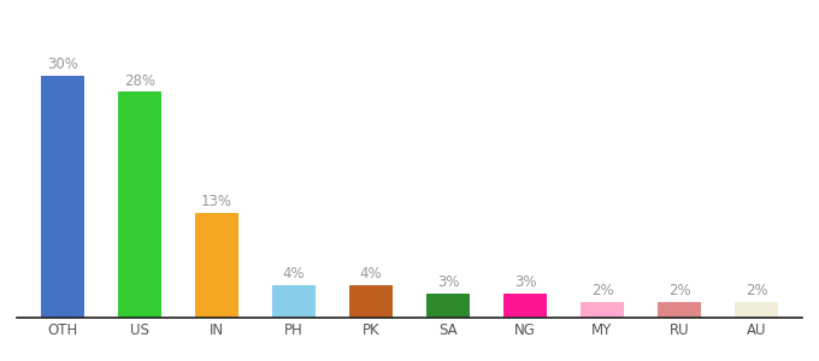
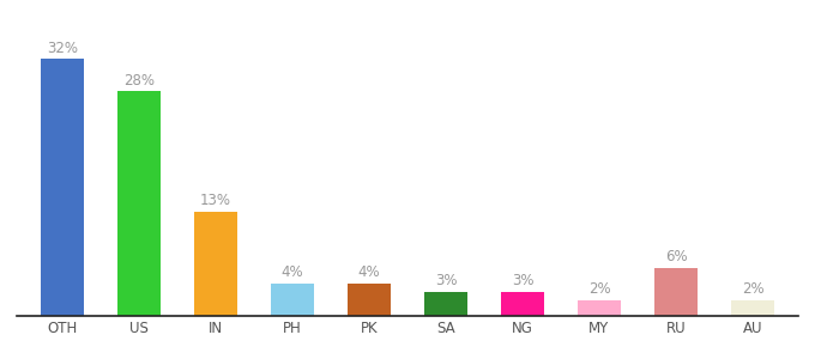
OTH: 30% -> 32%
RU: 2% -> 6%
